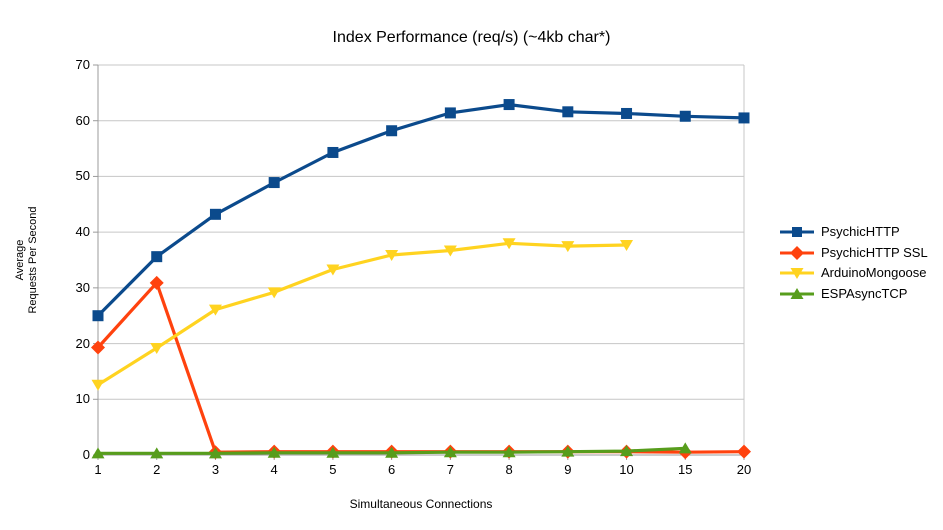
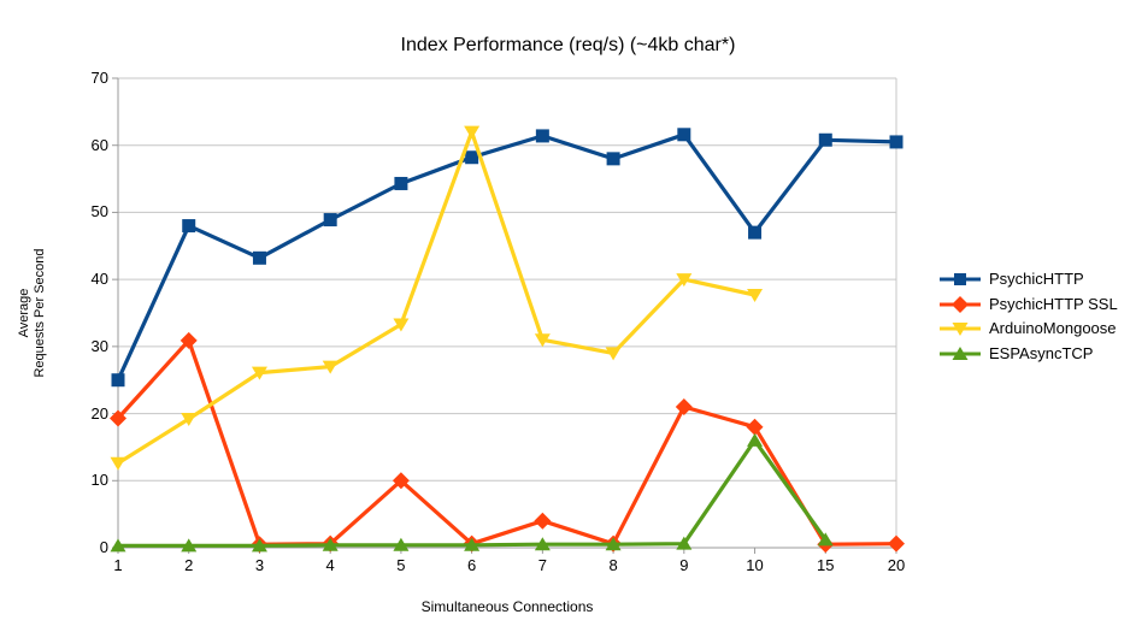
PsychicHTTP/2: 36 -> 48
ArduinoMongoose/4: 29 -> 27
PsychicHTTP SSL/5: 1 -> 10
ArduinoMongoose/6: 36 -> 62
PsychicHTTP SSL/7: 1 -> 4
ArduinoMongoose/7: 37 -> 31
PsychicHTTP/8: 63 -> 58
ArduinoMongoose/8: 38 -> 29
PsychicHTTP SSL/9: 1 -> 21
ArduinoMongoose/9: 38 -> 40
PsychicHTTP/10: 61 -> 47
PsychicHTTP SSL/10: 1 -> 18
ESPAsyncTCP/10: 1 -> 16
